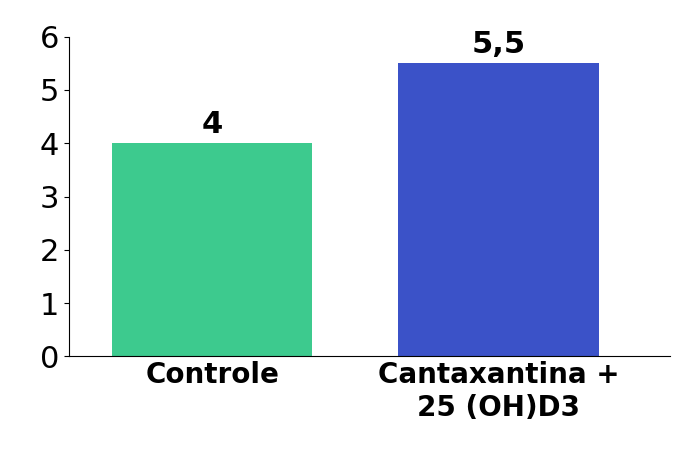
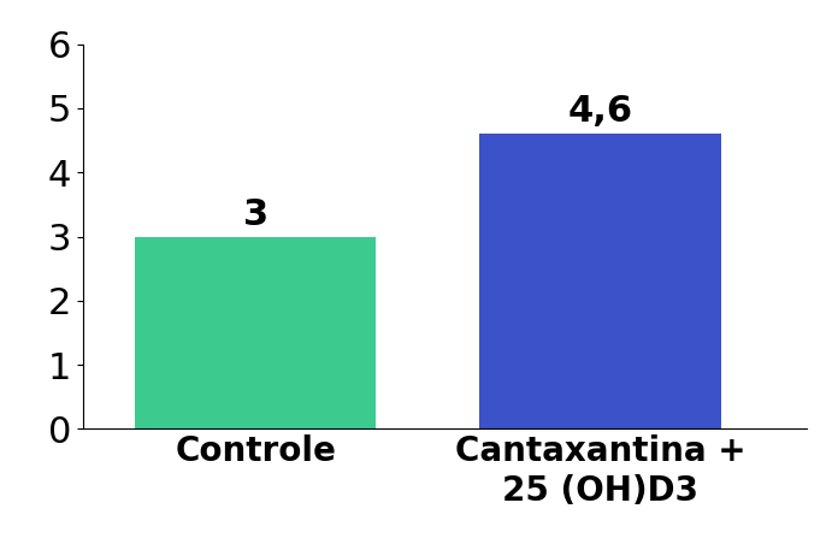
Controle: 4 -> 3
Cantaxantina + 25 (OH)D3: 5,5 -> 4,6
